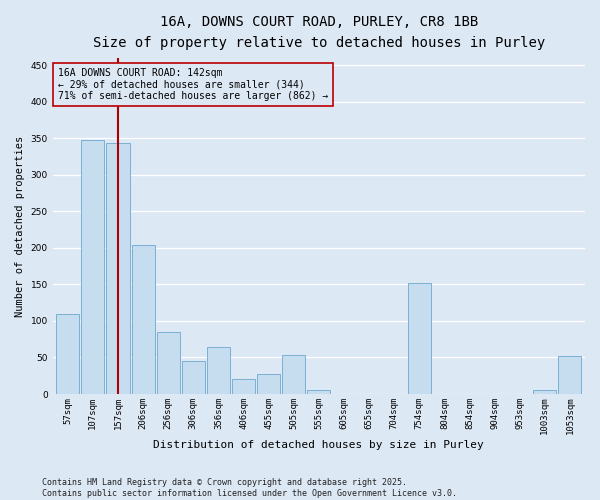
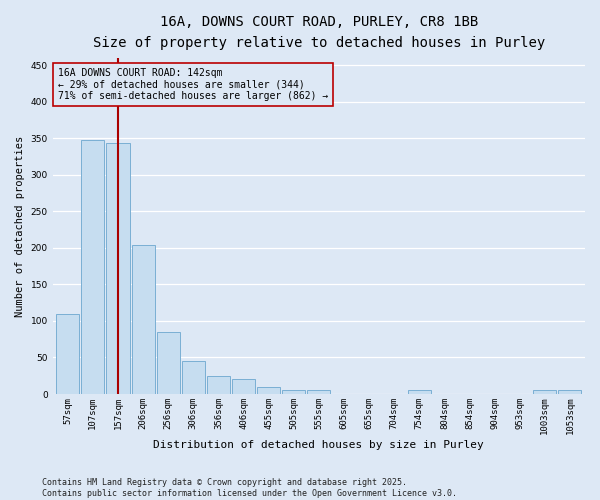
356sqm: 64 -> 24
455sqm: 28 -> 10
505sqm: 54 -> 6
754sqm: 152 -> 5
1053sqm: 52 -> 6
